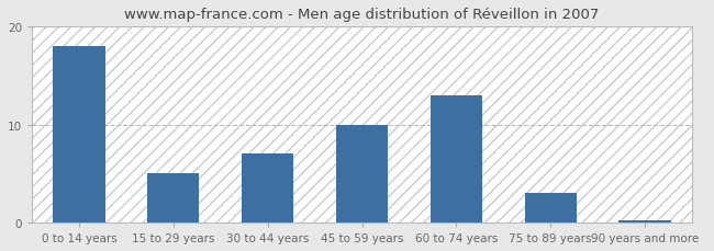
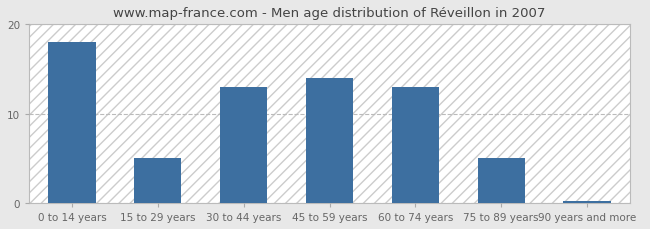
30 to 44 years: 7.0 -> 13.0
45 to 59 years: 10.0 -> 14.0
75 to 89 years: 3.0 -> 5.0
